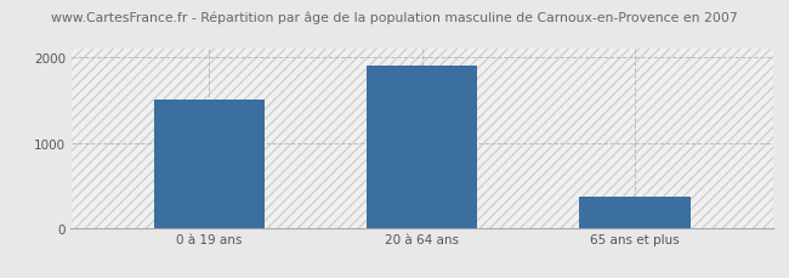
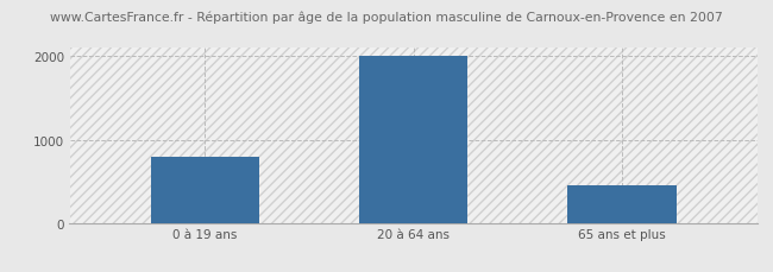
0 à 19 ans: 1500 -> 800
20 à 64 ans: 1900 -> 2000
65 ans et plus: 360 -> 450
